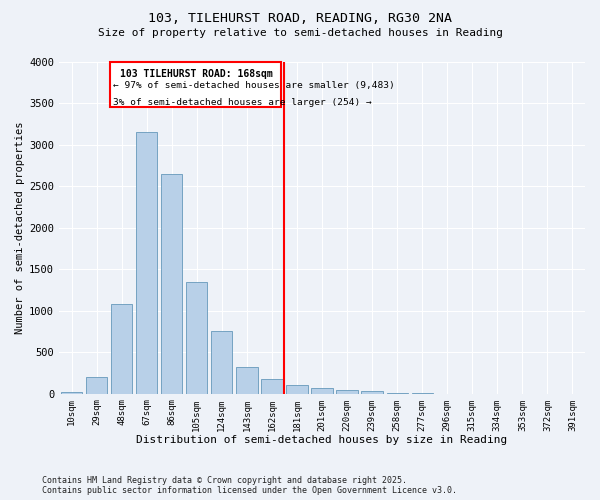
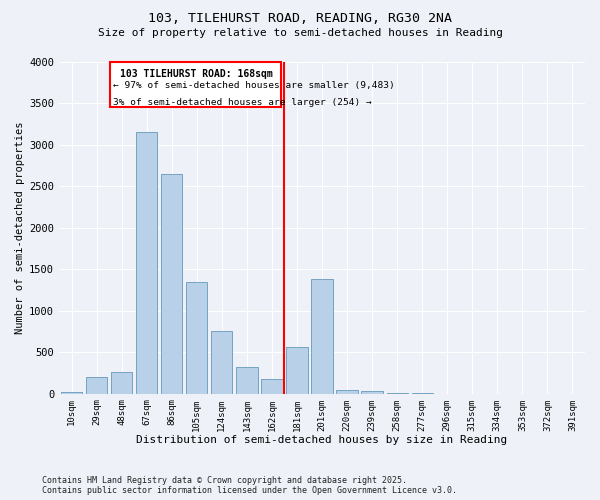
48sqm: 1080 -> 260
181sqm: 100 -> 560
201sqm: 60 -> 1380
